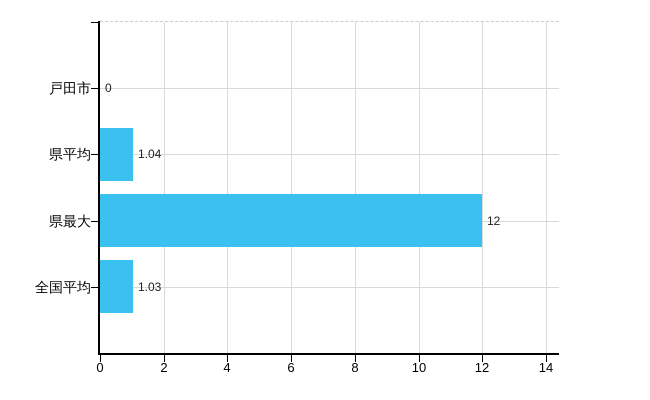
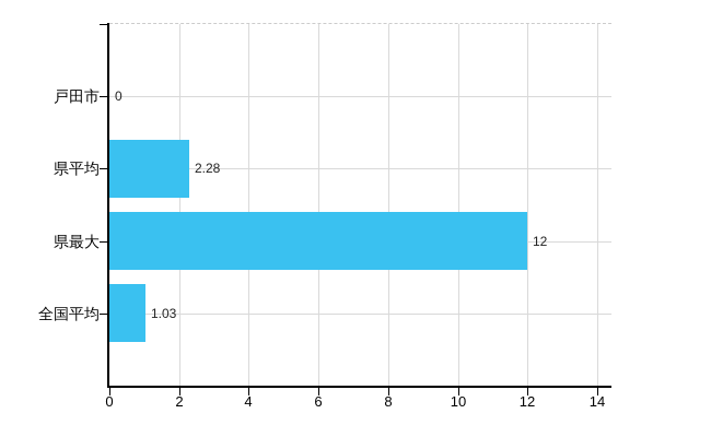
県平均: 1.04 -> 2.28
